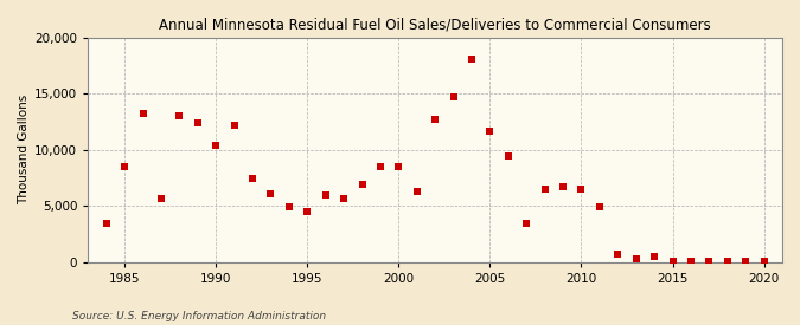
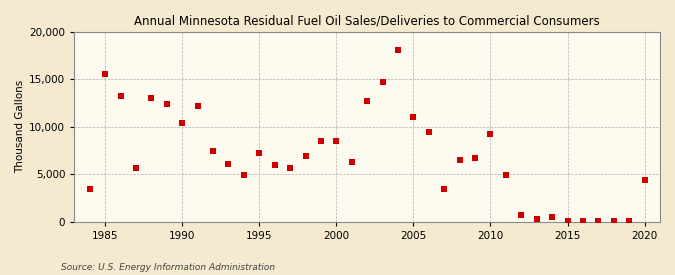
1985: 8,500 -> 15,600
1995: 4,500 -> 7,200
2005: 11,700 -> 11,000
2010: 6,500 -> 9,200
2020: 0 -> 4,400
